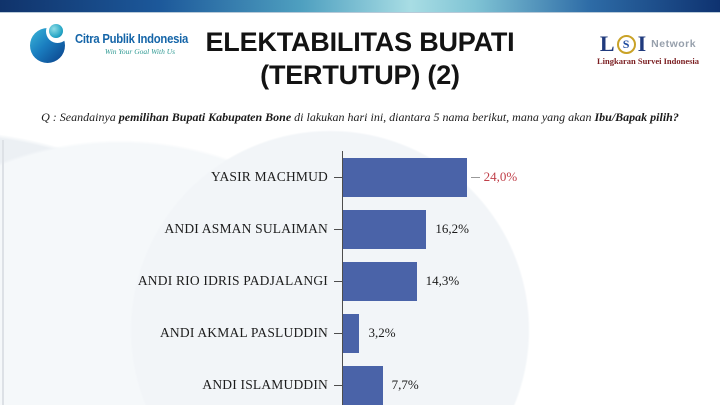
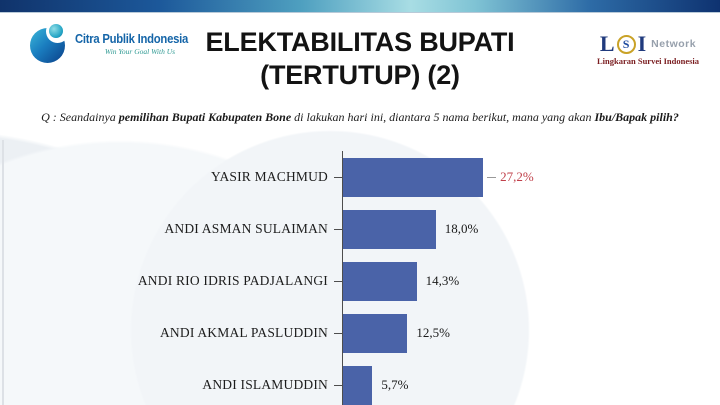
YASIR MACHMUD: 24,0% -> 27,2%
ANDI ASMAN SULAIMAN: 16,2% -> 18,0%
ANDI AKMAL PASLUDDIN: 3,2% -> 12,5%
ANDI ISLAMUDDIN: 7,7% -> 5,7%
